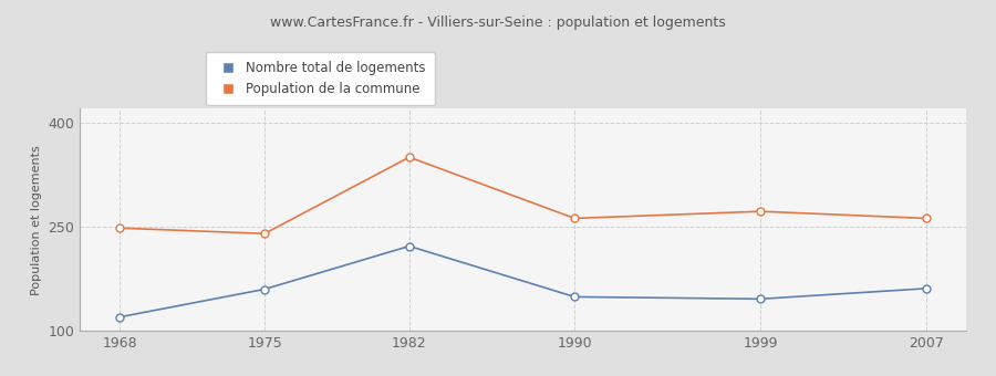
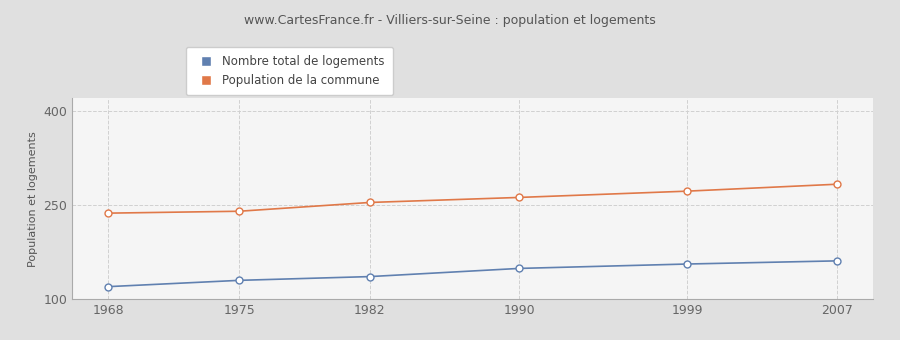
Population de la commune/1968: 248 -> 237
Nombre total de logements/1975: 160 -> 130
Nombre total de logements/1982: 222 -> 136
Population de la commune/1982: 350 -> 254
Nombre total de logements/1999: 146 -> 156
Population de la commune/2007: 262 -> 283
